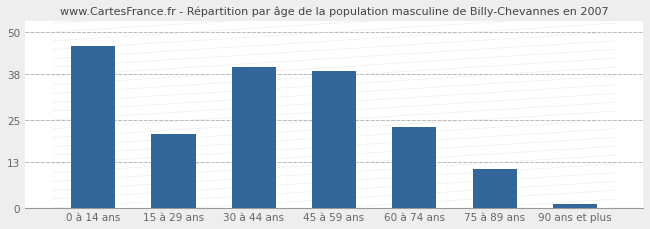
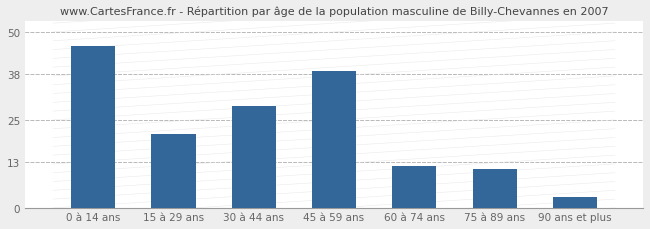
30 à 44 ans: 40 -> 29
60 à 74 ans: 23 -> 12
90 ans et plus: 1 -> 3
